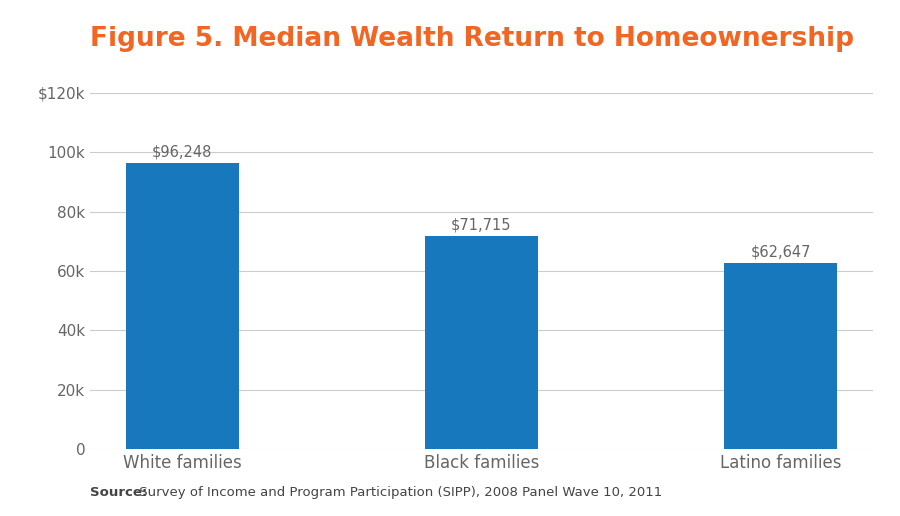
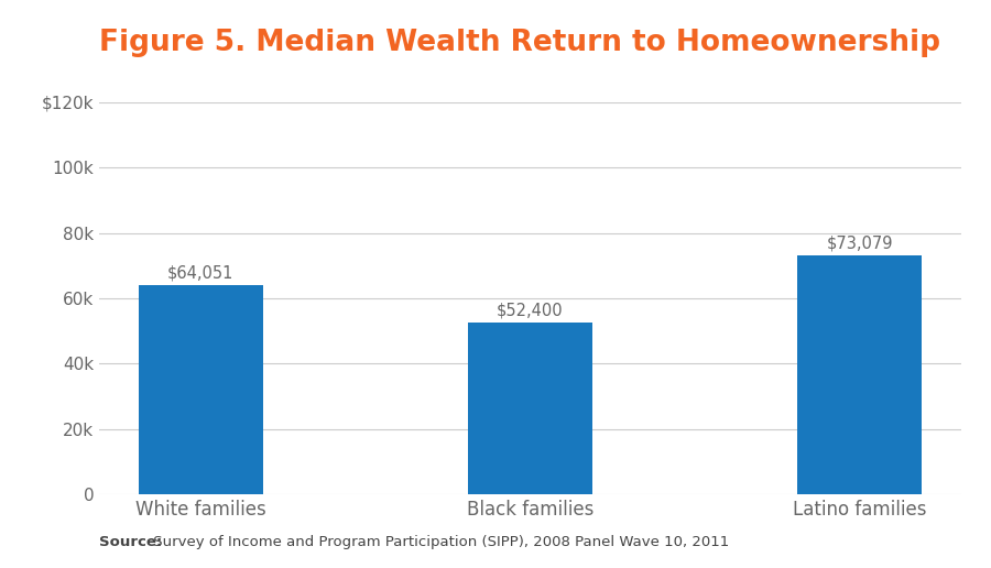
White families: $96,248 -> $64,051
Black families: $71,715 -> $52,400
Latino families: $62,647 -> $73,079
